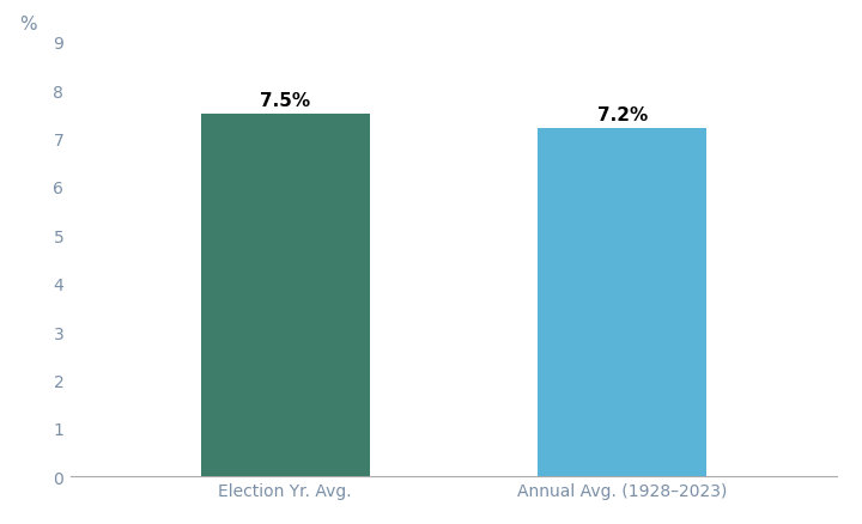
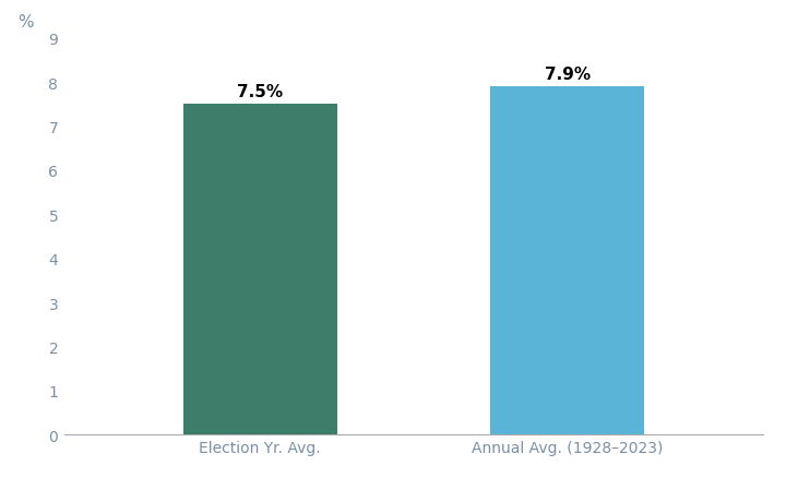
Annual Avg. (1928–2023): 7.2% -> 7.9%
